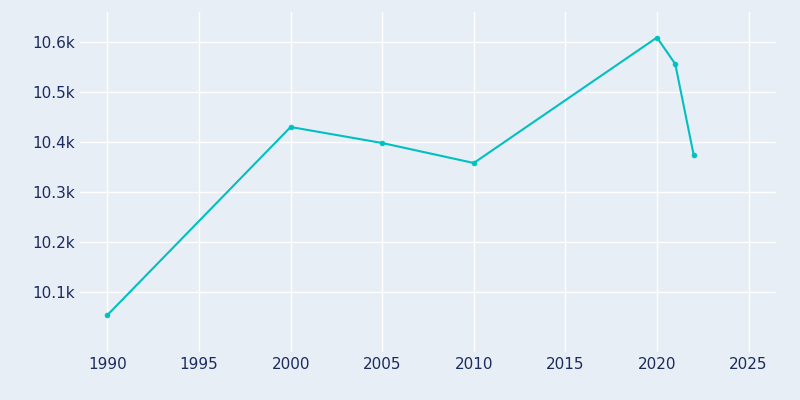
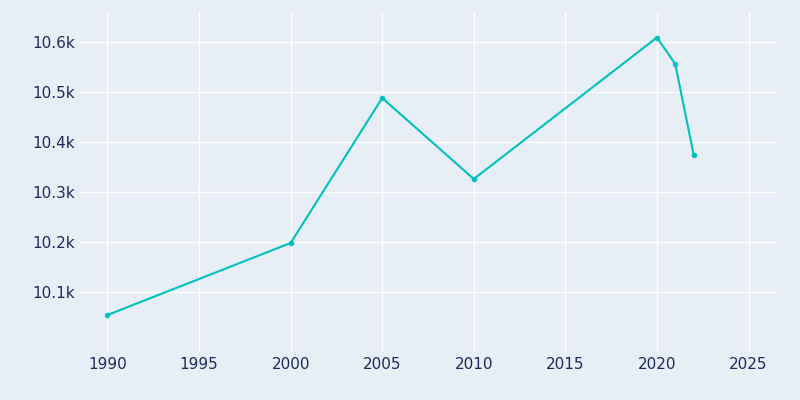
2000: 10.430k -> 10.198k
2005: 10.398k -> 10.488k
2010: 10.358k -> 10.326k
